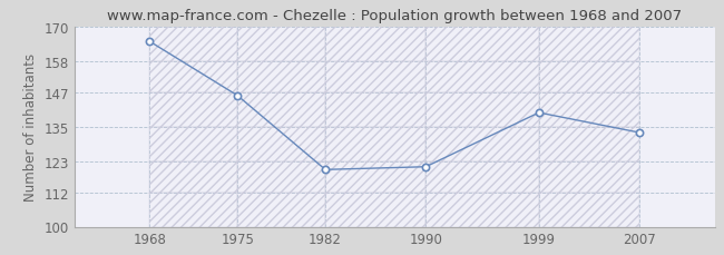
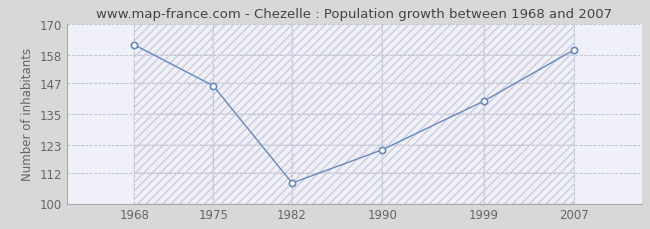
1968: 165 -> 162
1982: 120 -> 108
2007: 133 -> 160
